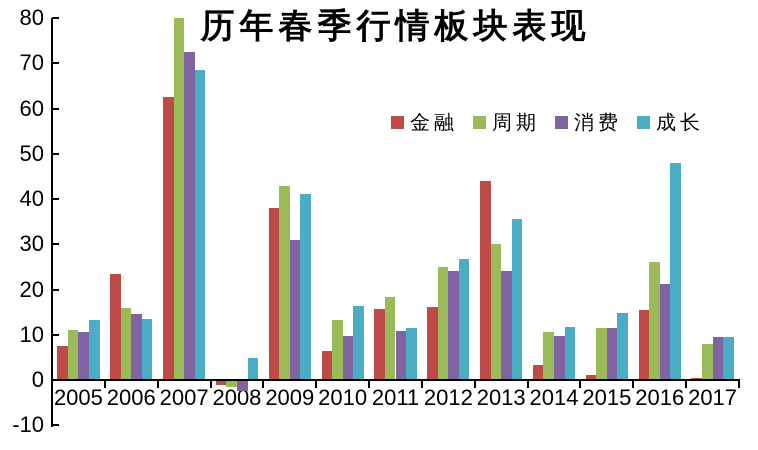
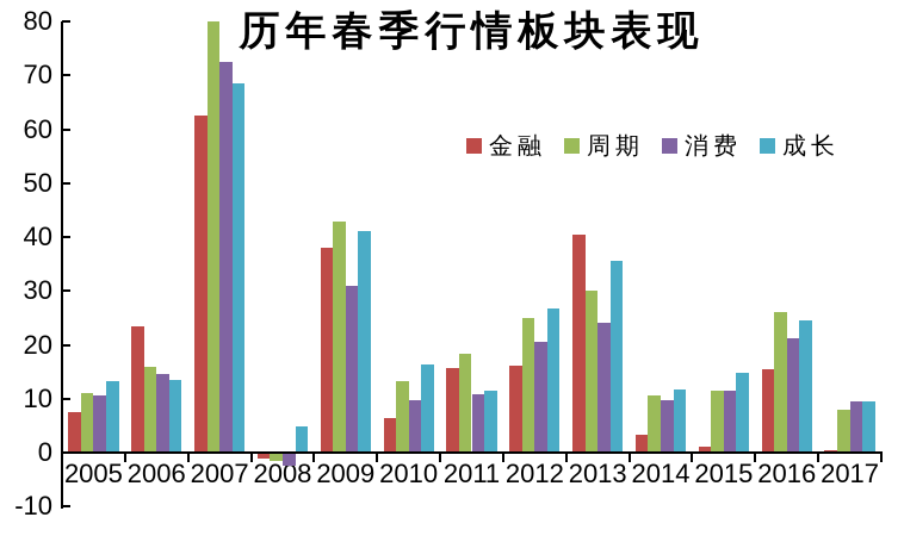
消费/2012: 24 -> 20
金融/2013: 44 -> 40
成长/2016: 48 -> 24
